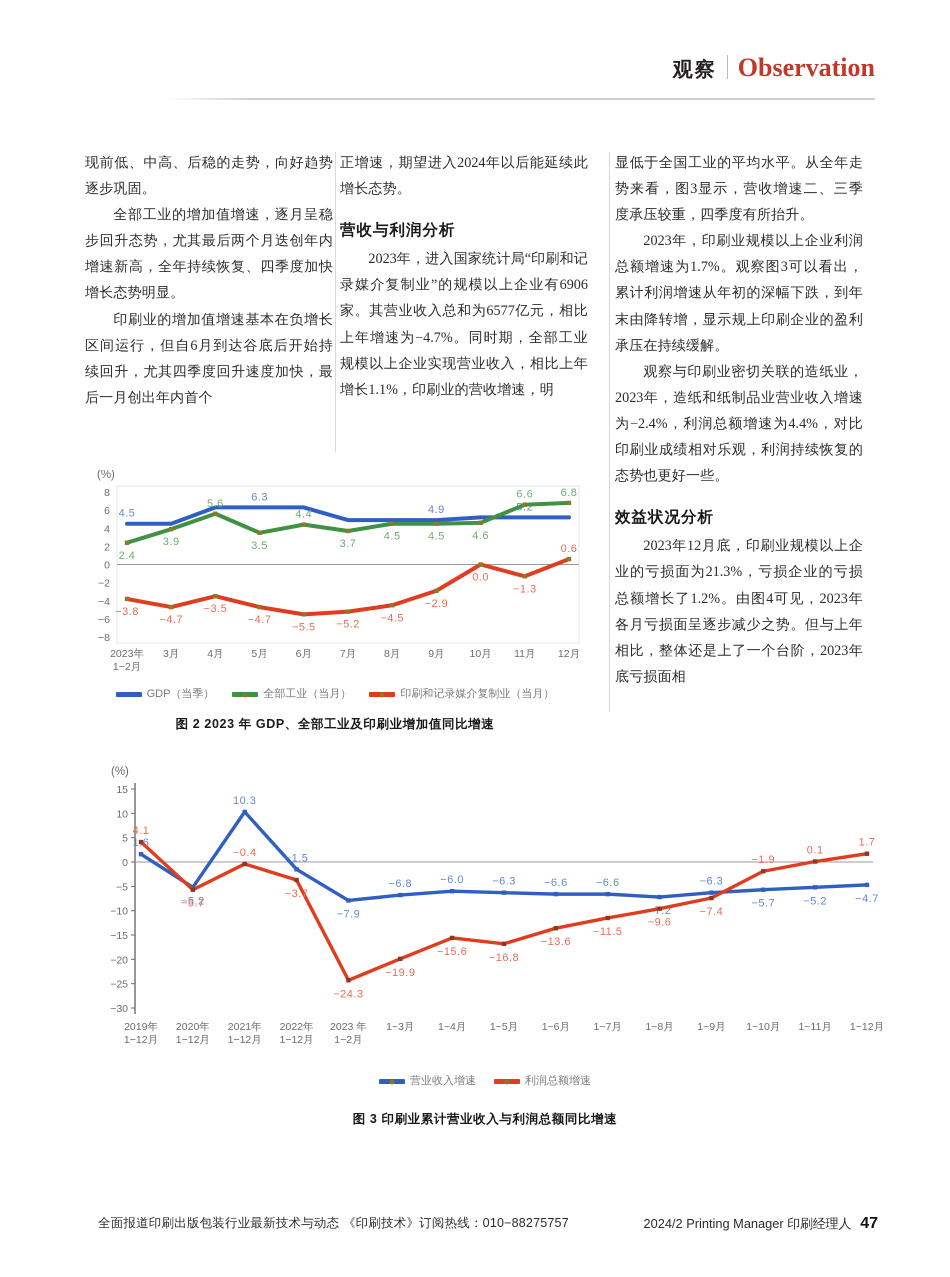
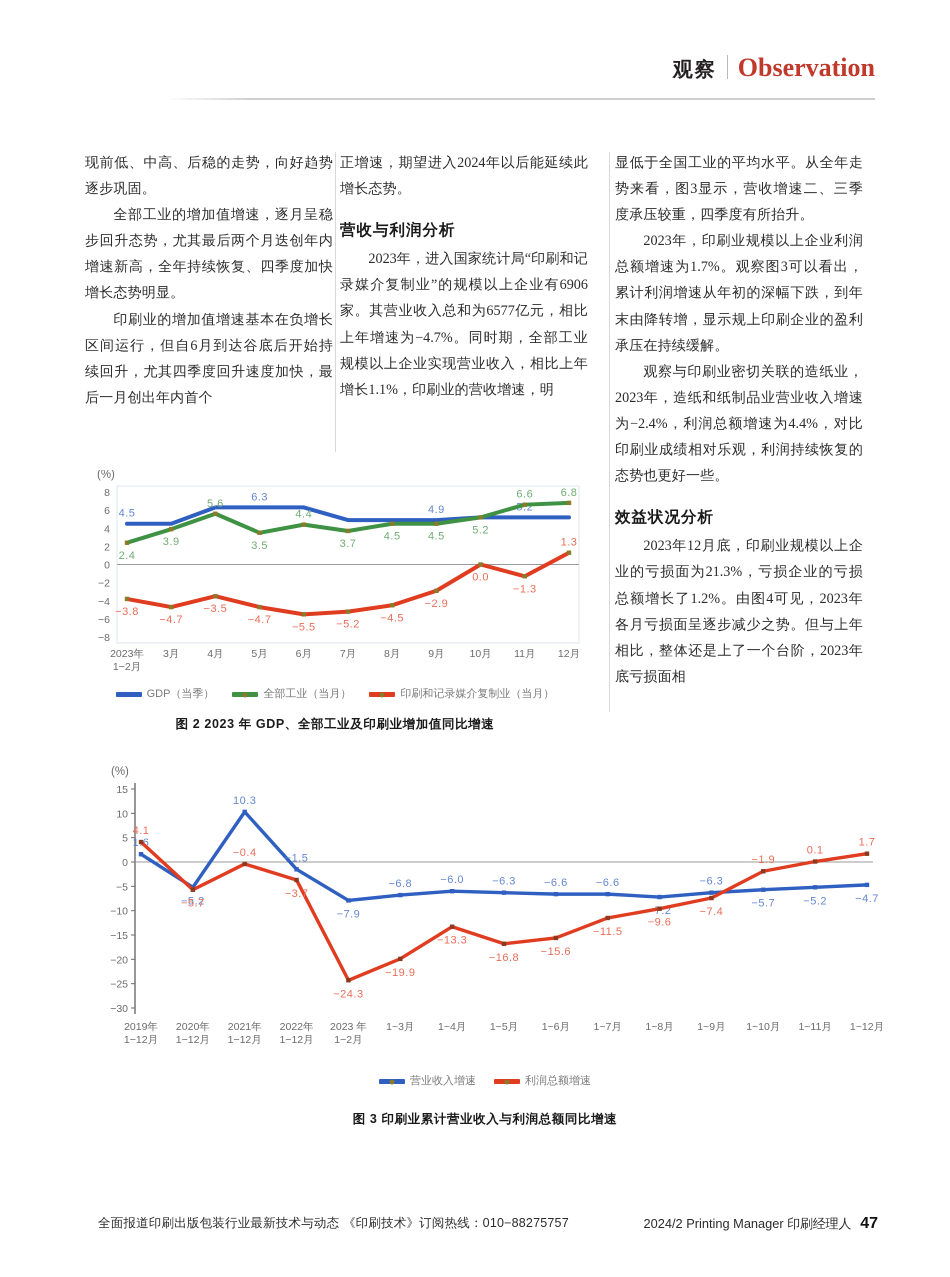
图 2 2023 年 GDP、全部工业及印刷业增加值同比增速/全部工业（当月）/10月: 4.6 -> 5.2
图 2 2023 年 GDP、全部工业及印刷业增加值同比增速/印刷和记录媒介复制业（当月）/12月: 0.6 -> 1.3
图 3 印刷业累计营业收入与利润总额同比增速/利润总额增速/1~4月: −15.6 -> −13.3
图 3 印刷业累计营业收入与利润总额同比增速/利润总额增速/1~6月: −13.6 -> −15.6
